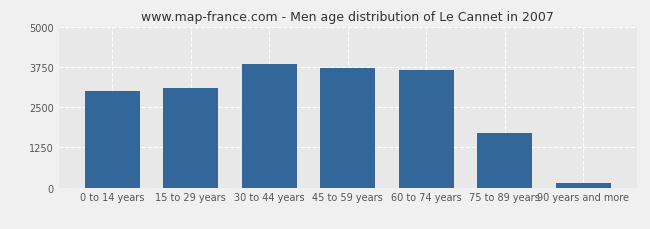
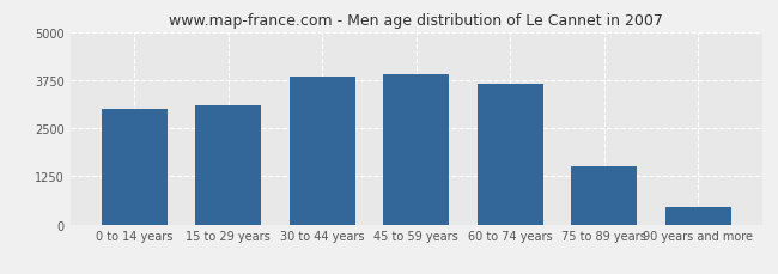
45 to 59 years: 3700 -> 3900
75 to 89 years: 1700 -> 1500
90 years and more: 130 -> 450
